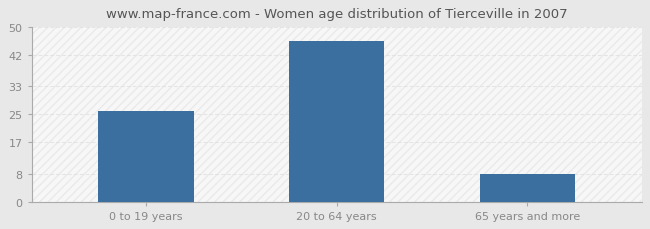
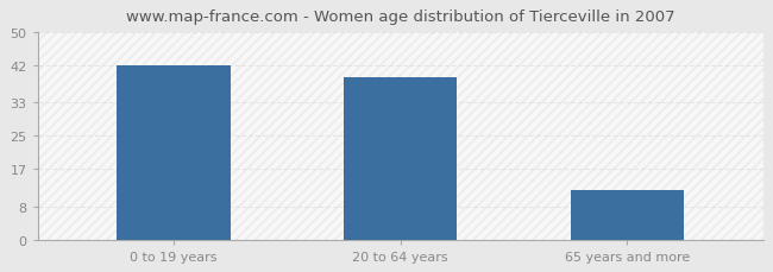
0 to 19 years: 26 -> 42
20 to 64 years: 46 -> 39
65 years and more: 8 -> 12
